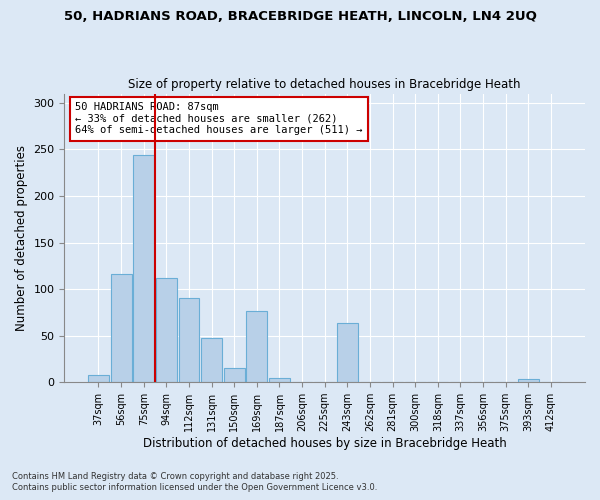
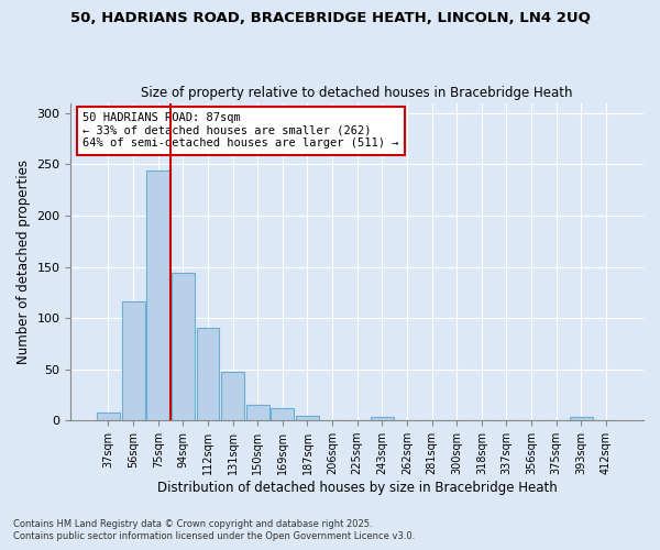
94sqm: 112 -> 144
169sqm: 76 -> 12
243sqm: 64 -> 3
